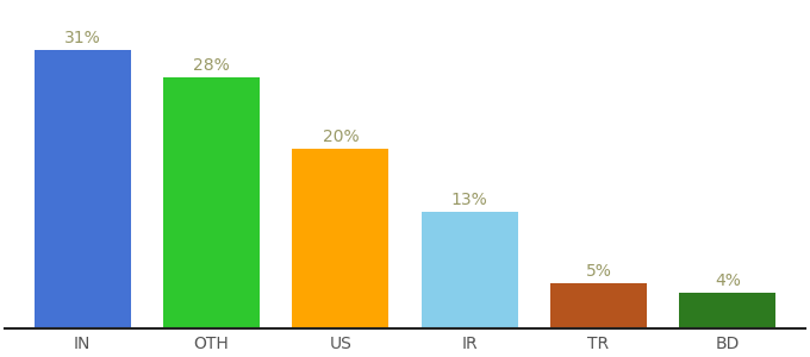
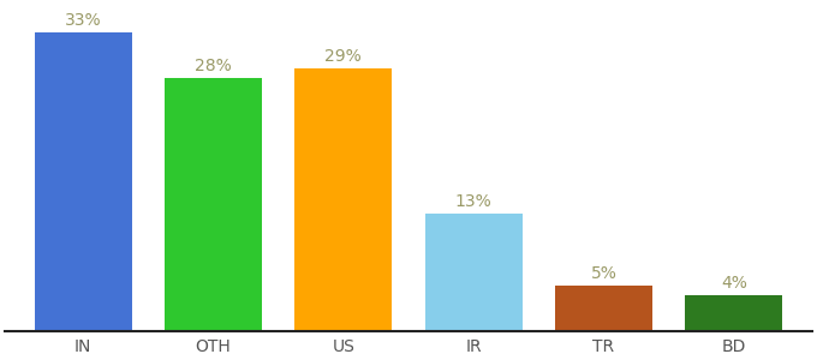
IN: 31% -> 33%
US: 20% -> 29%
